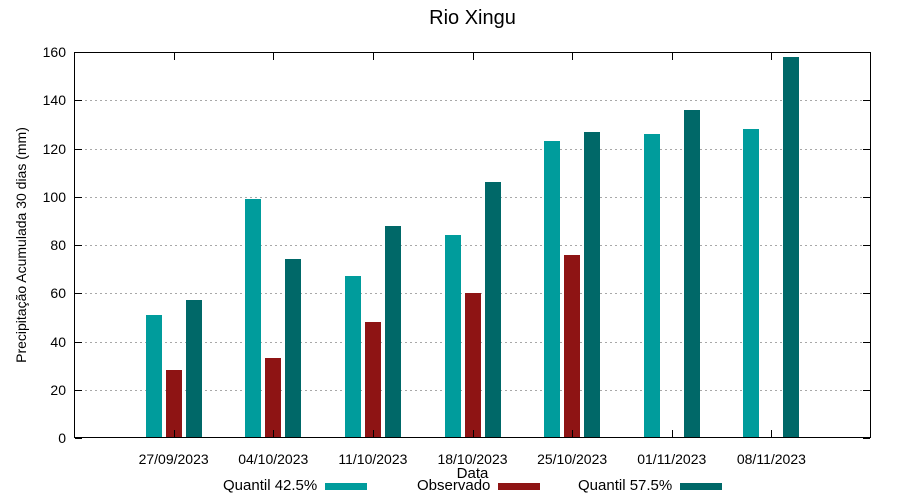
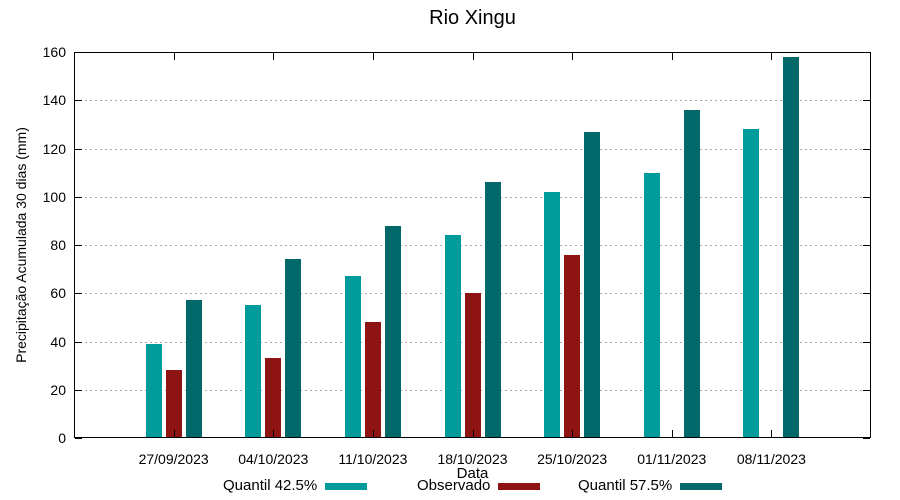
Quantil 42.5%/27/09/2023: 51 -> 39
Quantil 42.5%/04/10/2023: 99 -> 55
Quantil 42.5%/25/10/2023: 123 -> 102
Quantil 42.5%/01/11/2023: 126 -> 110
